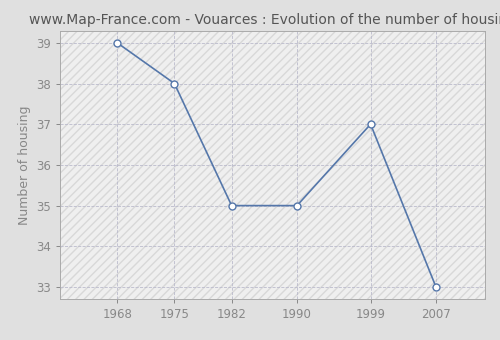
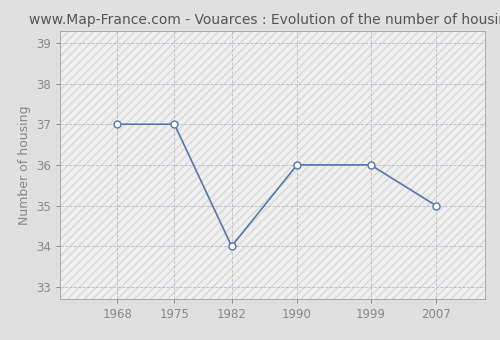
1968: 39 -> 37
1975: 38 -> 37
1982: 35 -> 34
1990: 35 -> 36
1999: 37 -> 36
2007: 33 -> 35
